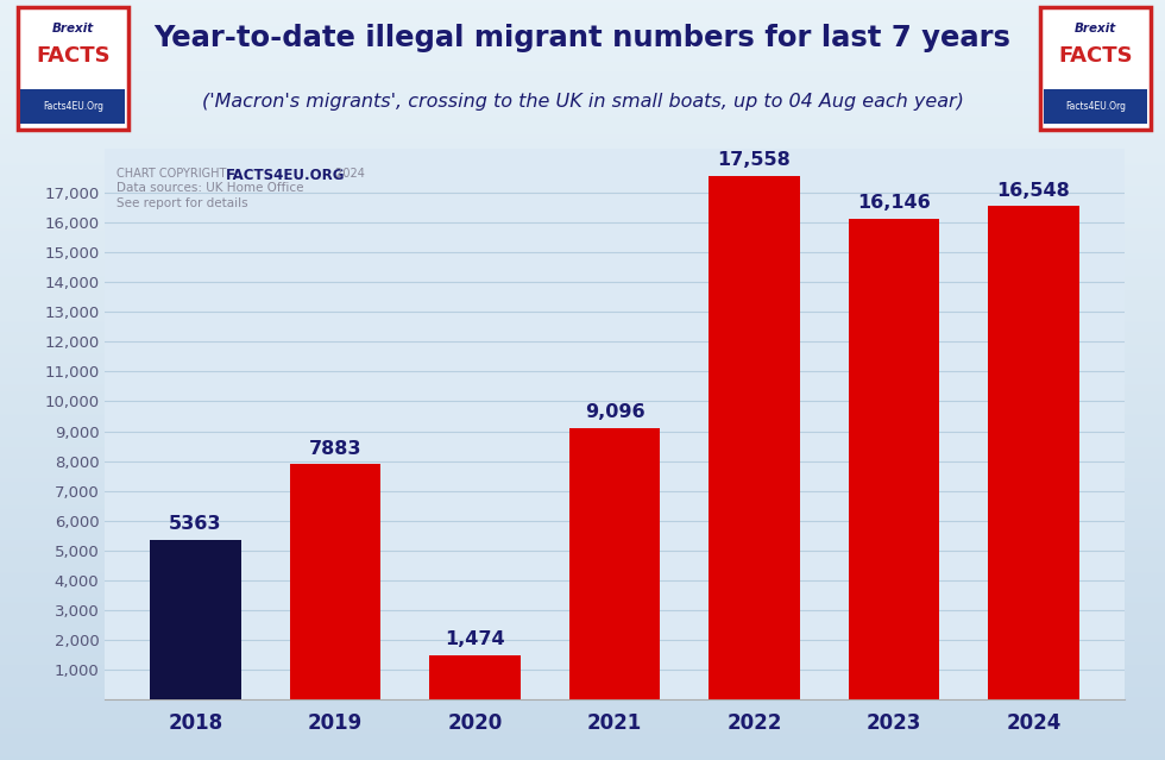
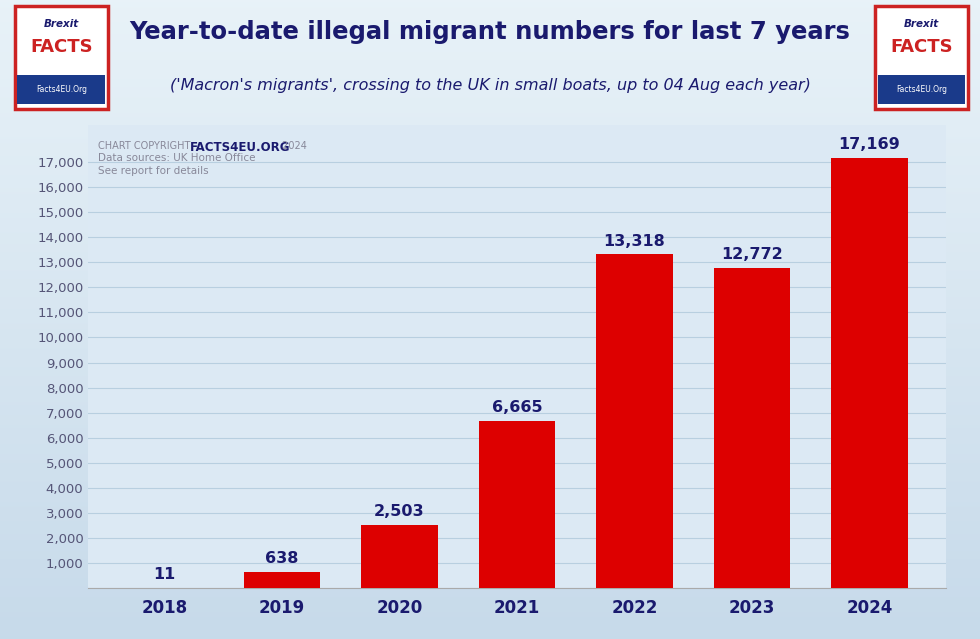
2018: 5363 -> 11
2019: 7883 -> 638
2020: 1,474 -> 2,503
2021: 9,096 -> 6,665
2022: 17,558 -> 13,318
2023: 16,146 -> 12,772
2024: 16,548 -> 17,169
